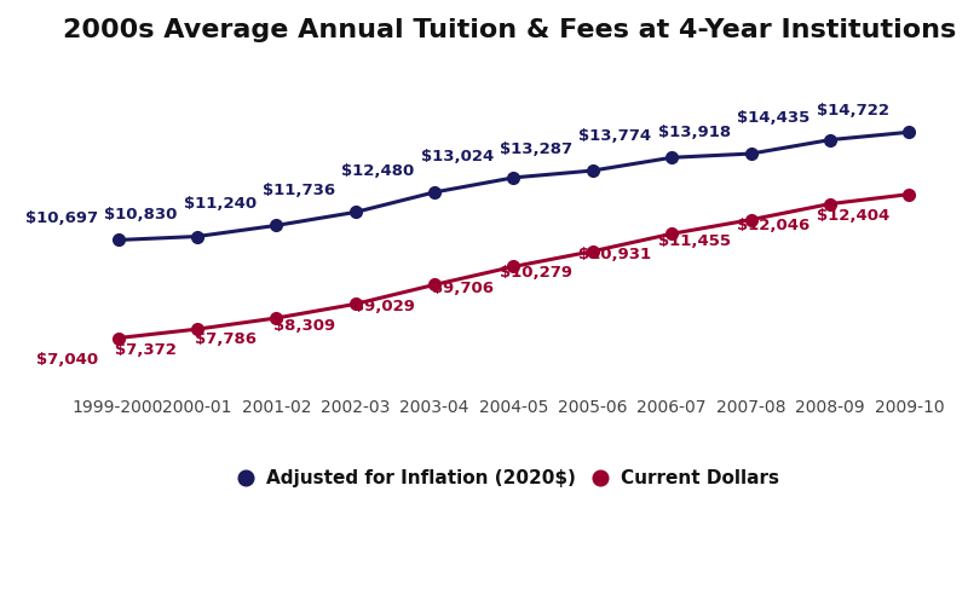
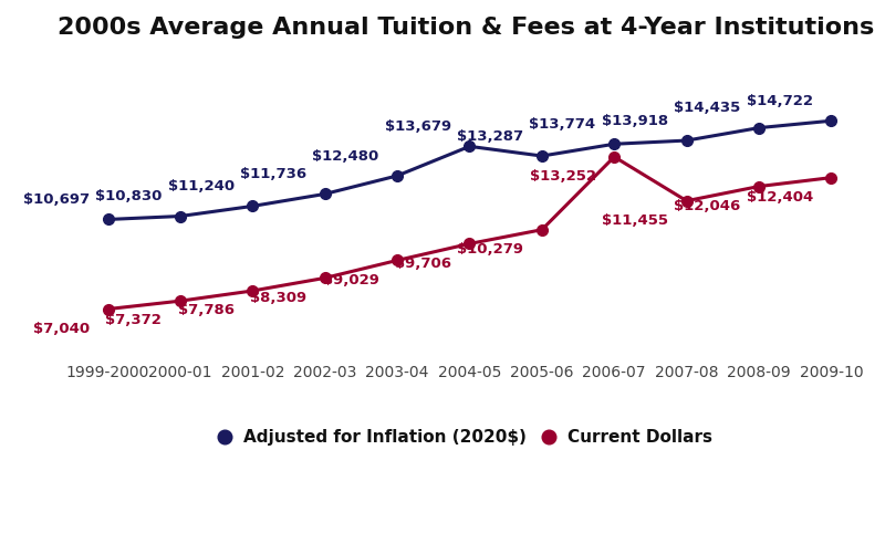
Adjusted for Inflation (2020$)/2004-05: $13,024 -> $13,679
Current Dollars/2006-07: $10,931 -> $13,252
